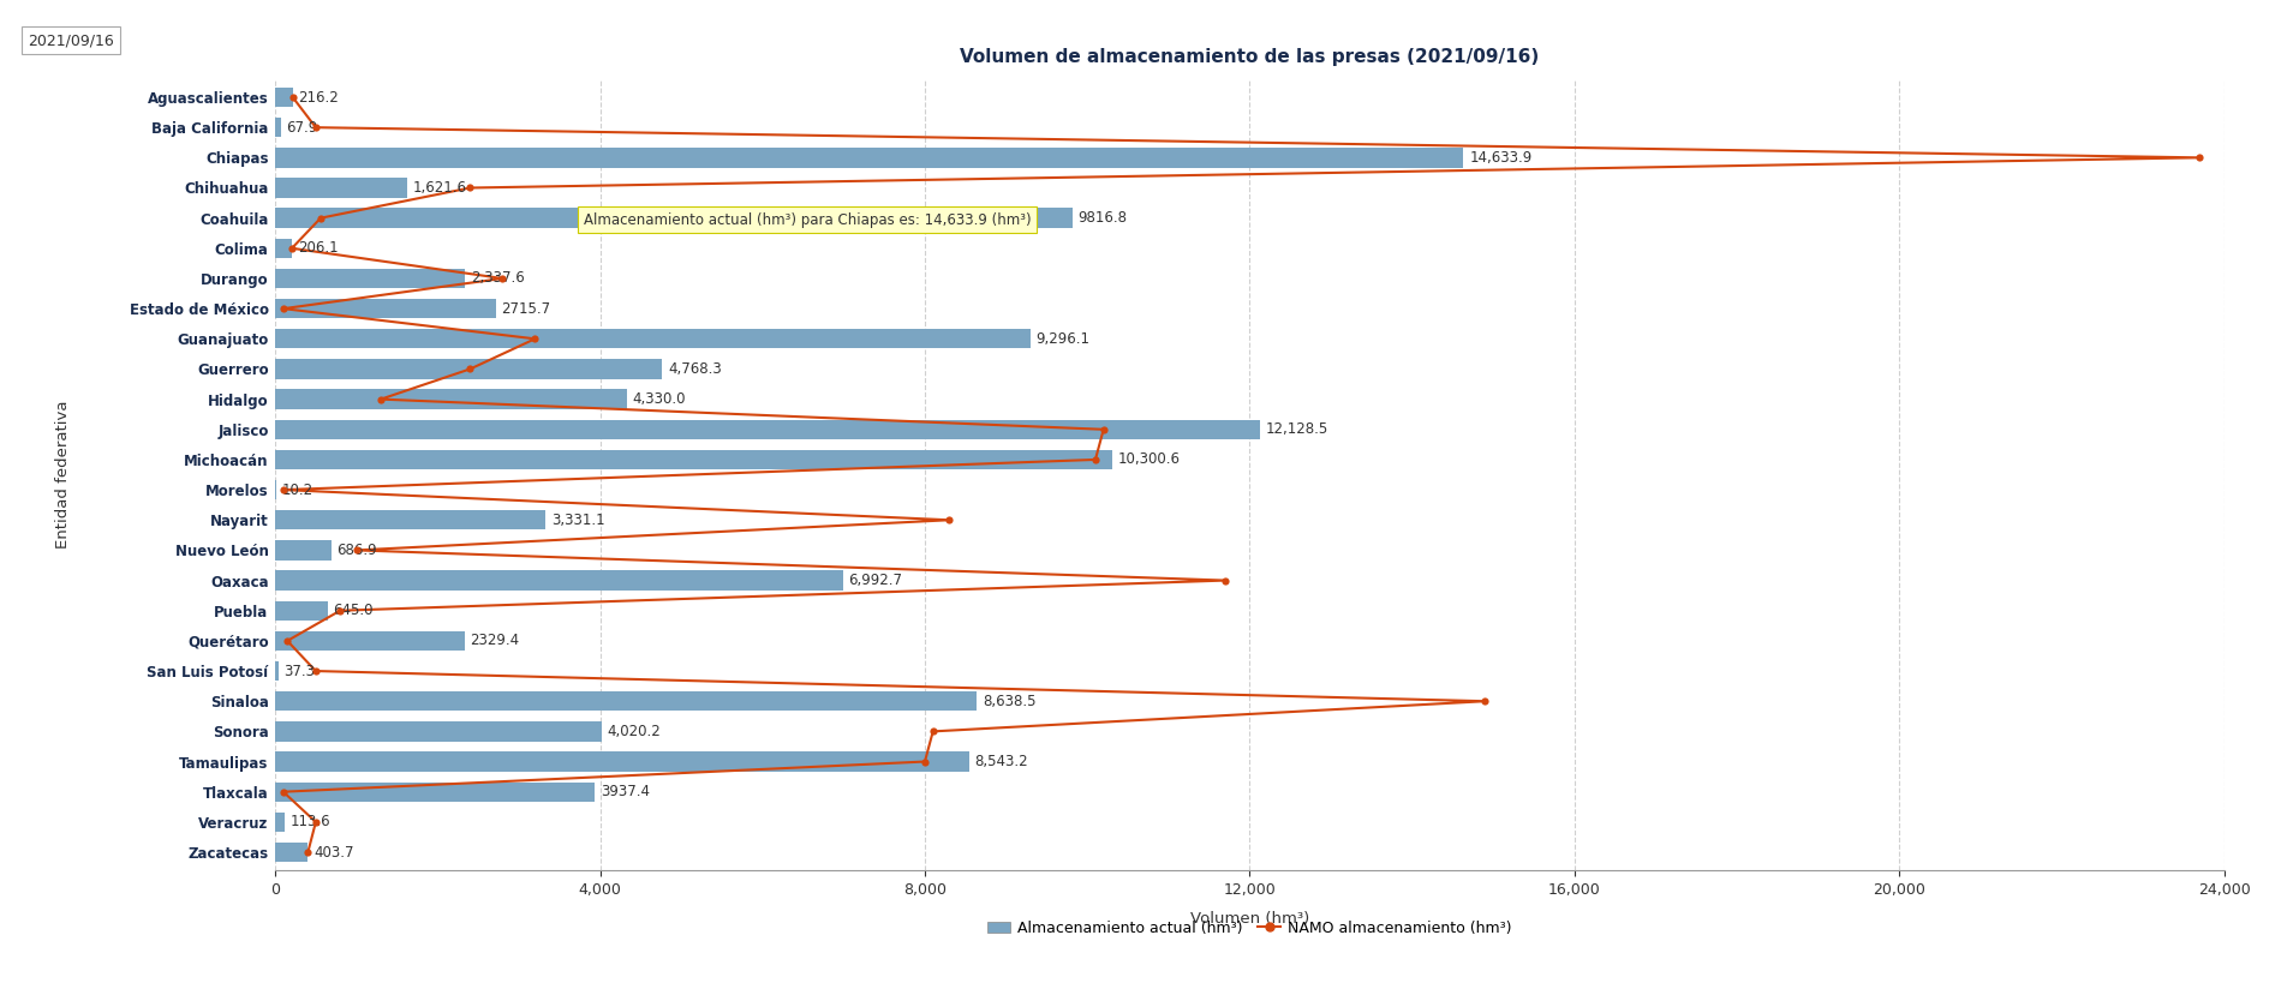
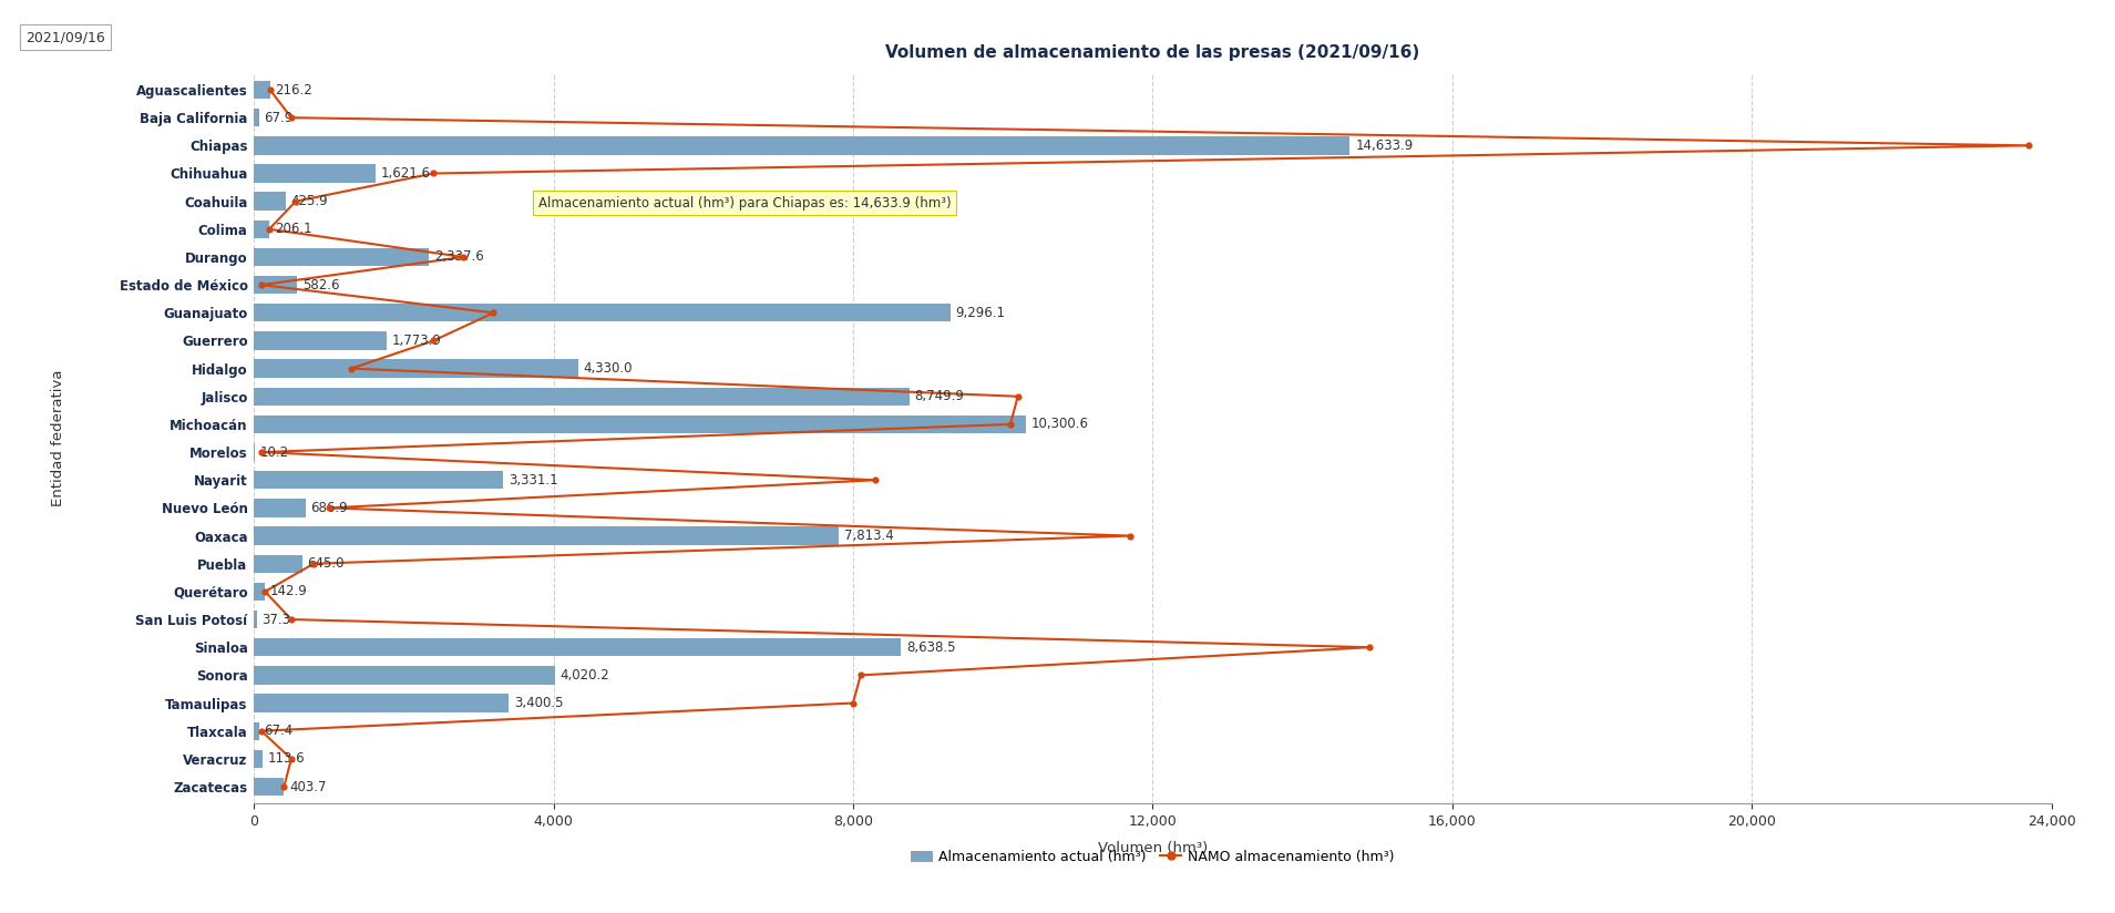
Almacenamiento actual (hm³)/Coahuila: 9816.8 -> 425.9
Almacenamiento actual (hm³)/Estado de México: 2715.7 -> 582.6
Almacenamiento actual (hm³)/Guerrero: 4,768.3 -> 1,773.9
Almacenamiento actual (hm³)/Jalisco: 12,128.5 -> 8,749.9
Almacenamiento actual (hm³)/Oaxaca: 6,992.7 -> 7,813.4
Almacenamiento actual (hm³)/Querétaro: 2329.4 -> 142.9
Almacenamiento actual (hm³)/Tamaulipas: 8,543.2 -> 3,400.5
Almacenamiento actual (hm³)/Tlaxcala: 3937.4 -> 67.4
